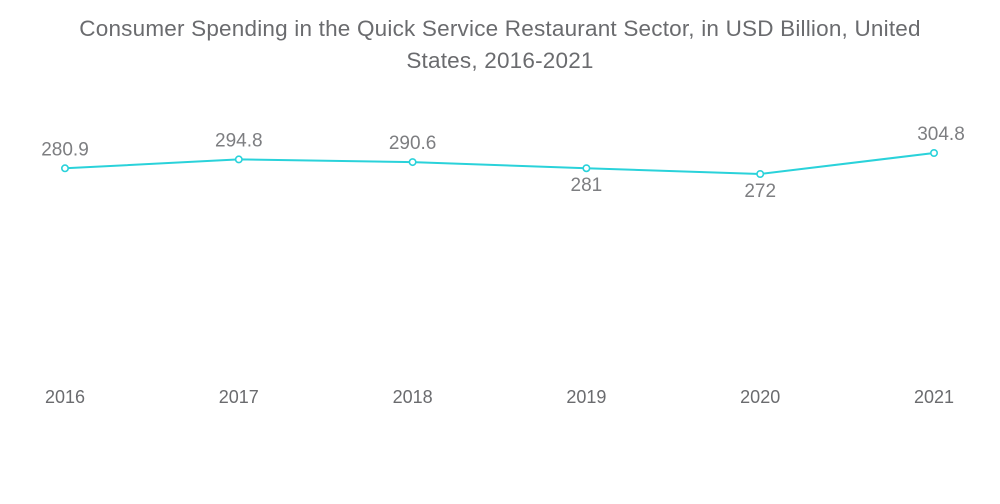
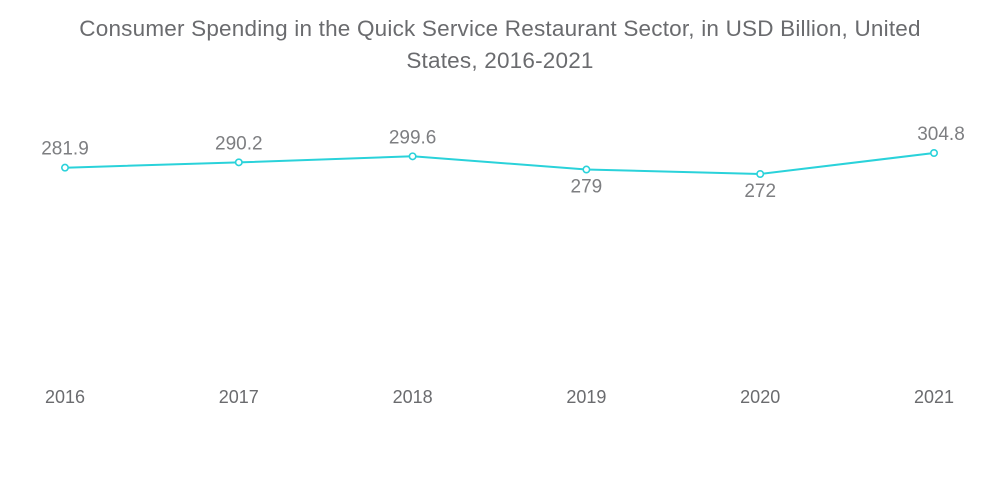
2016: 280.9 -> 281.9
2017: 294.8 -> 290.2
2018: 290.6 -> 299.6
2019: 281 -> 279
